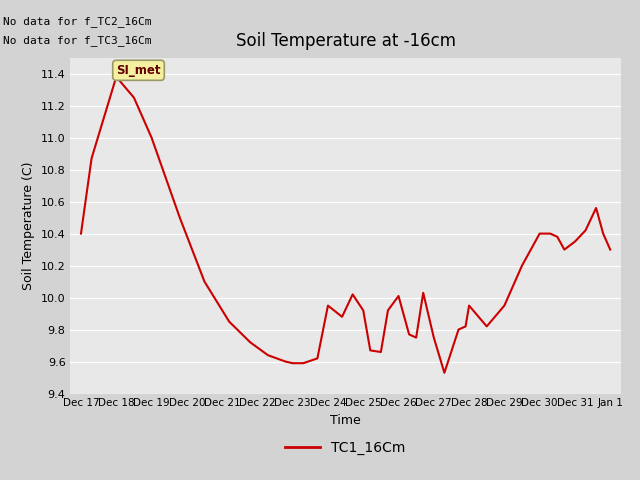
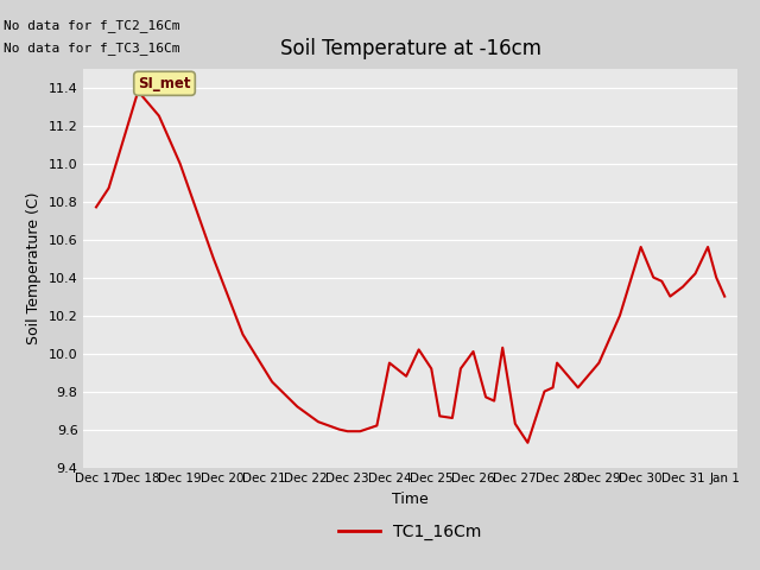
Dec 17: 10.40 -> 10.77
Dec 27: 9.75 -> 9.63
Dec 30: 10.40 -> 10.56
